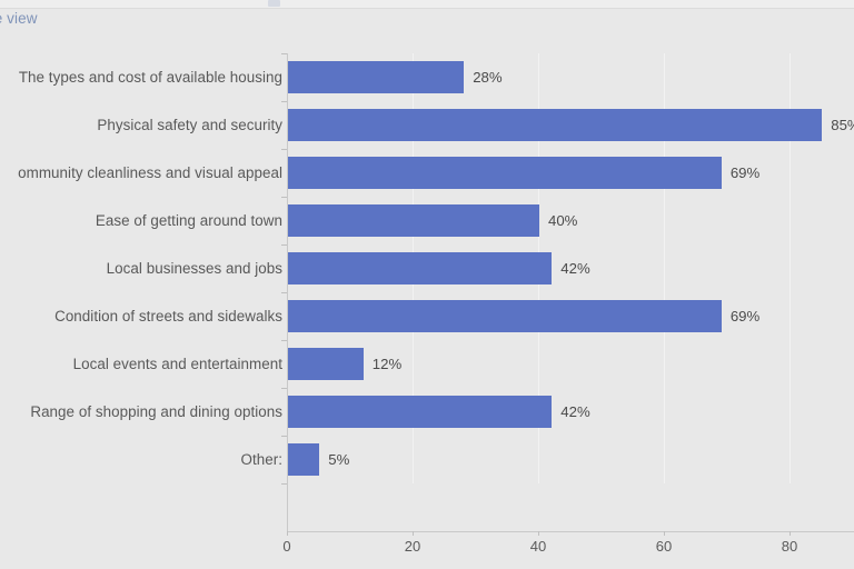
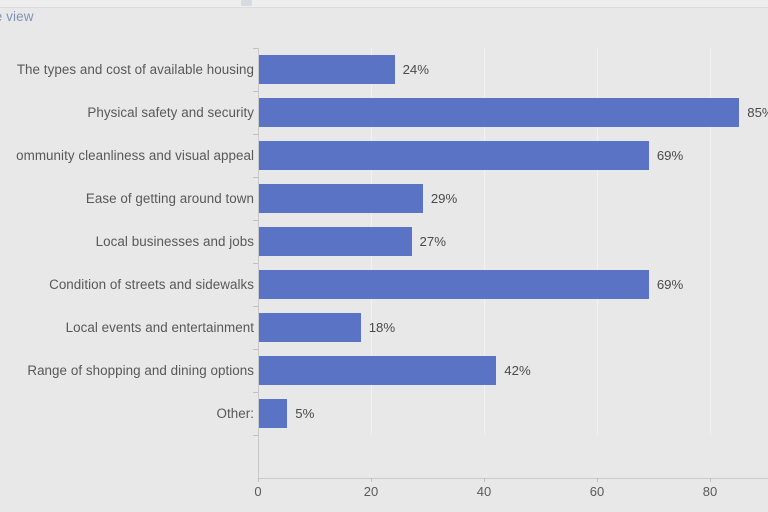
The types and cost of available housing: 28% -> 24%
Ease of getting around town: 40% -> 29%
Local businesses and jobs: 42% -> 27%
Local events and entertainment: 12% -> 18%
